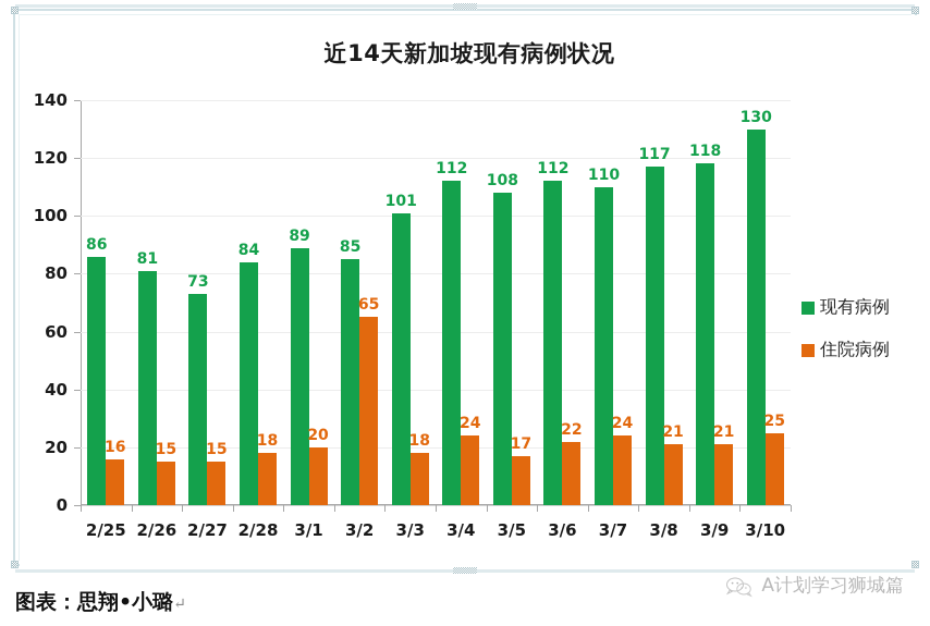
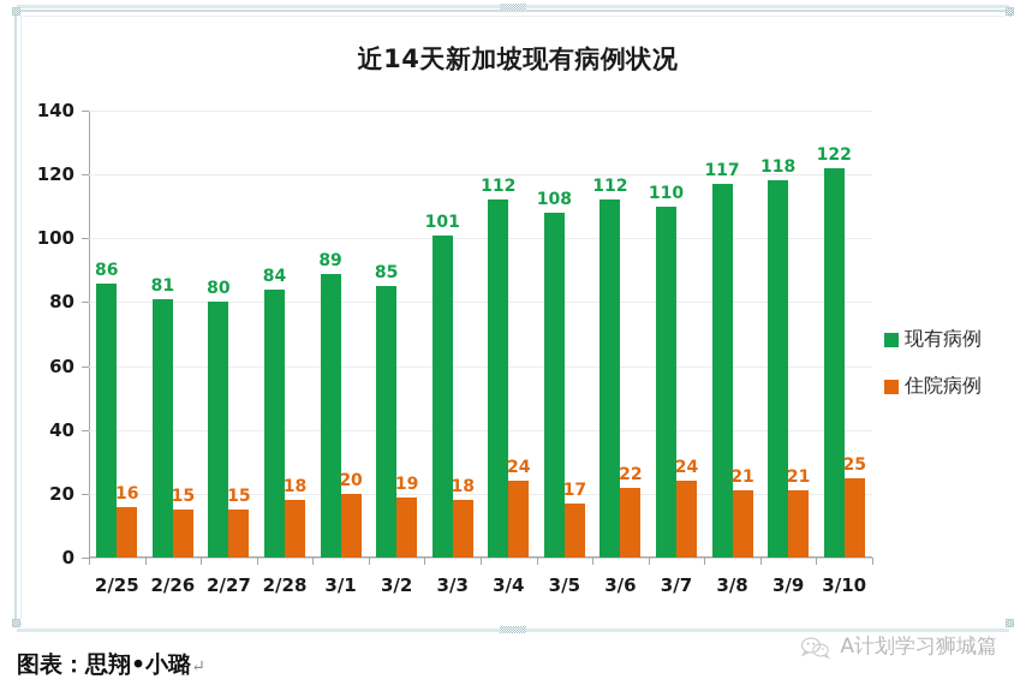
现有病例/2/27: 73 -> 80
住院病例/3/2: 65 -> 19
现有病例/3/10: 130 -> 122
